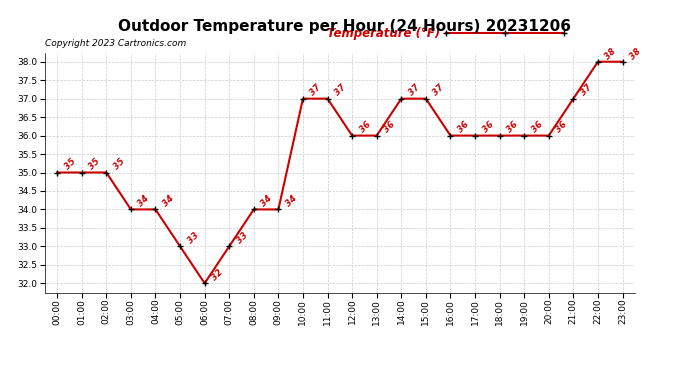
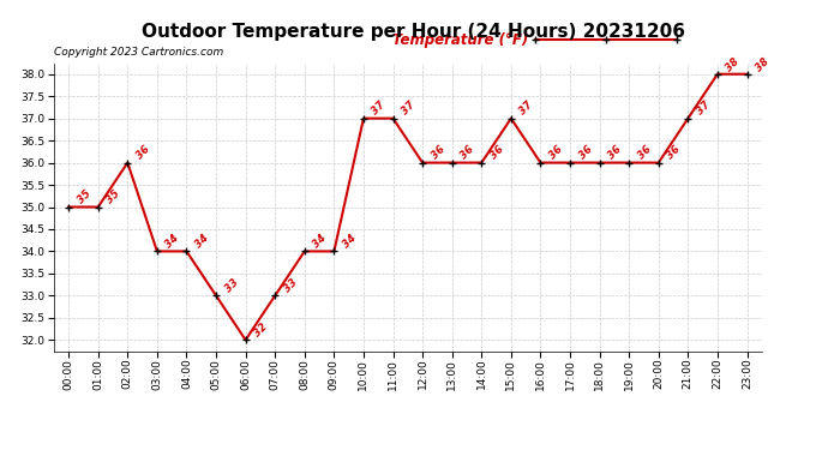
02:00: 35 -> 36
14:00: 37 -> 36
